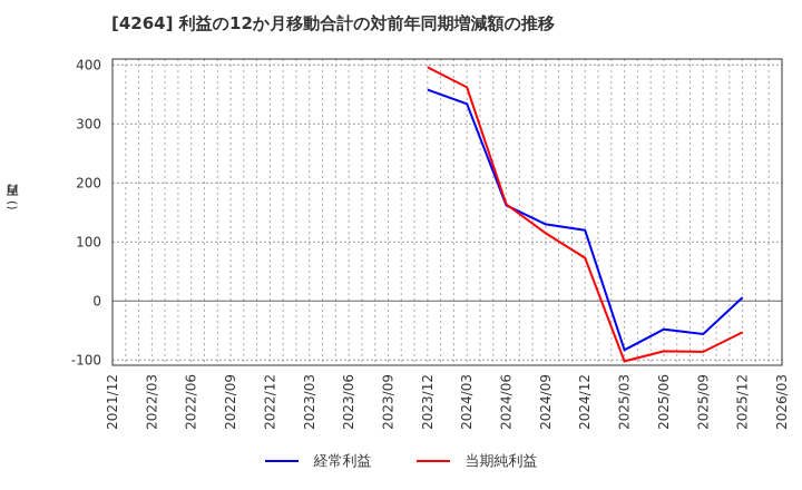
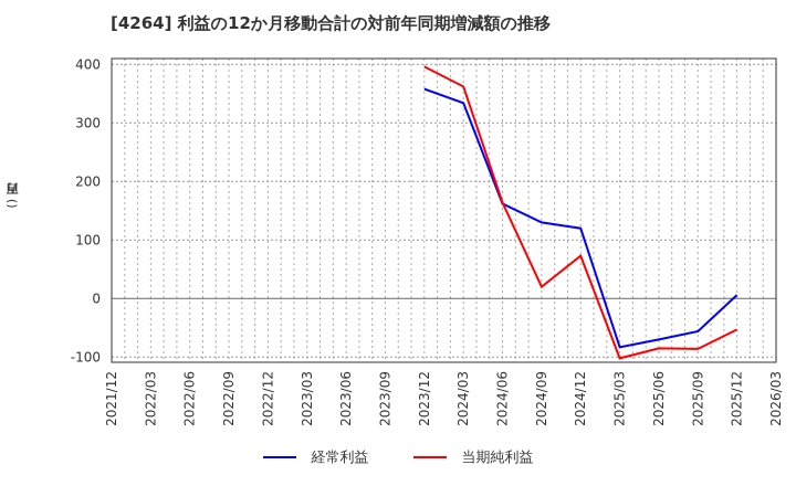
当期純利益/2024/09: 120 -> 20
経常利益/2025/06: -50 -> -70
